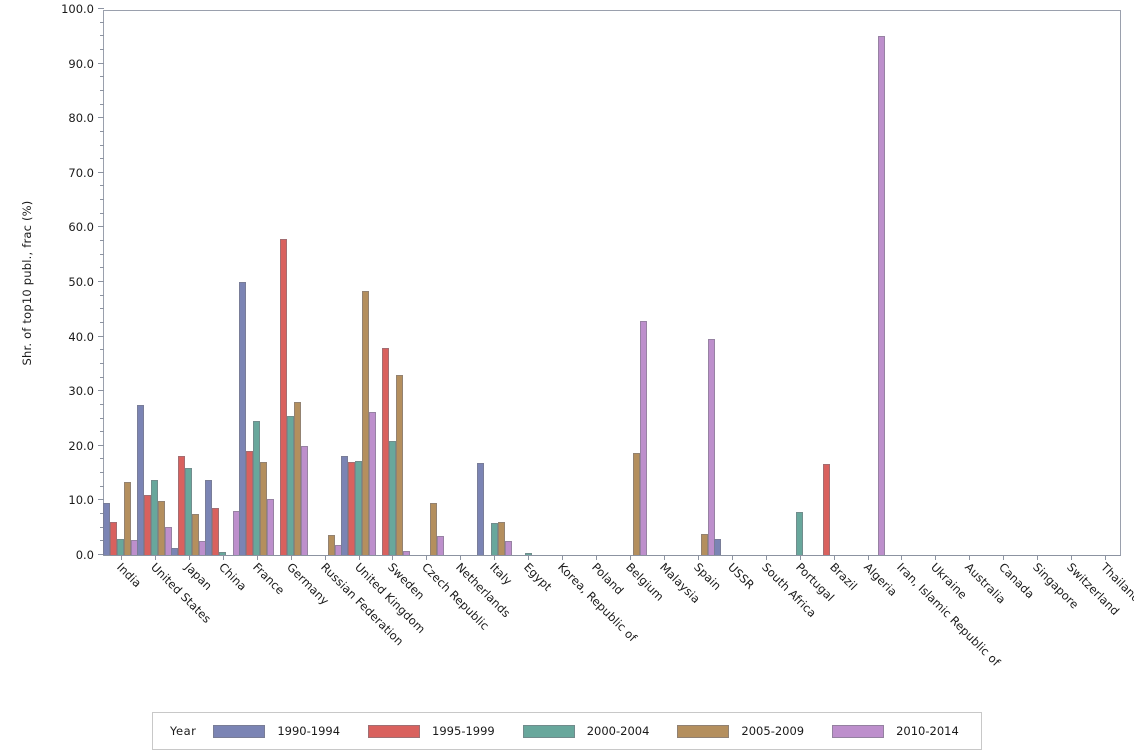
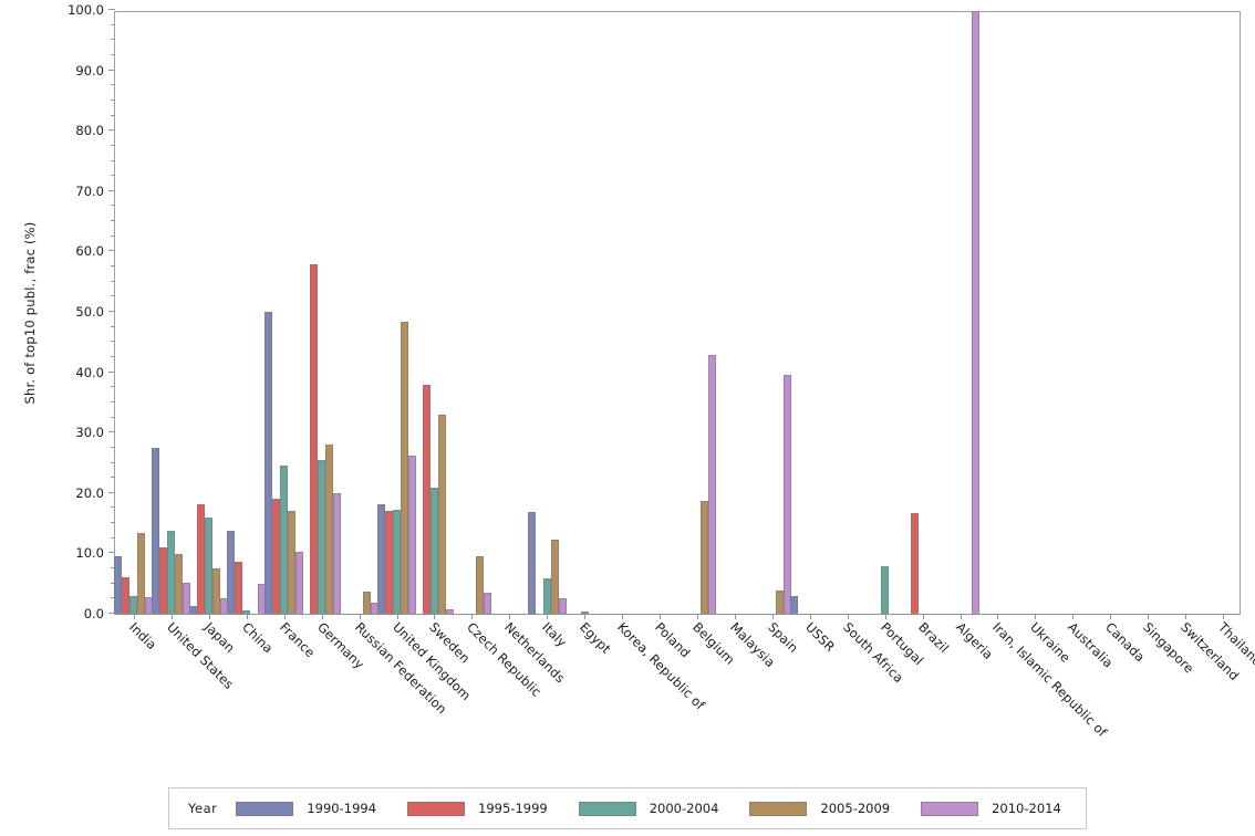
2010-2014/China: 8 -> 5
2005-2009/Italy: 6 -> 12
2010-2014/Algeria: 95 -> 100
